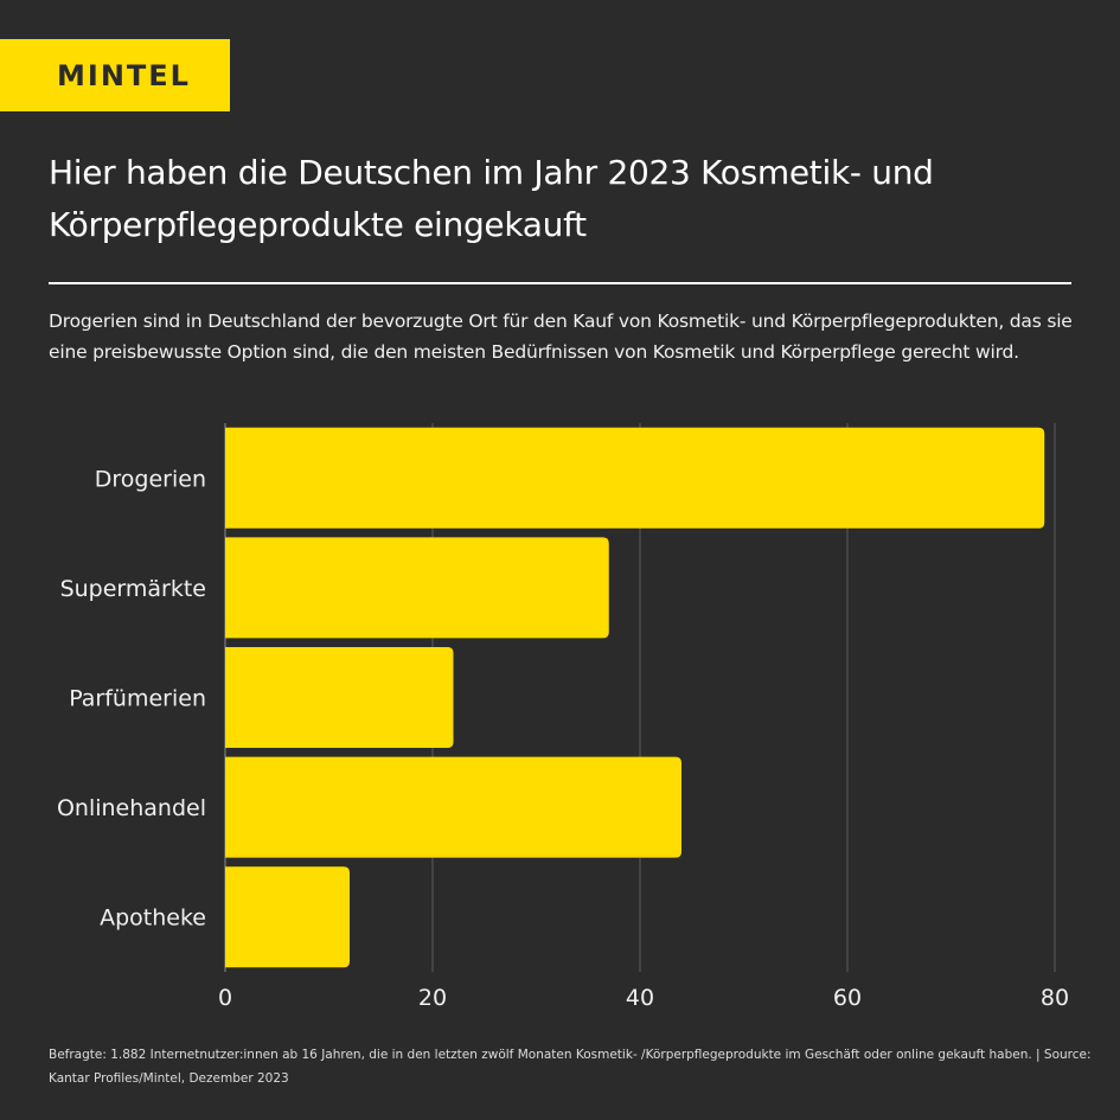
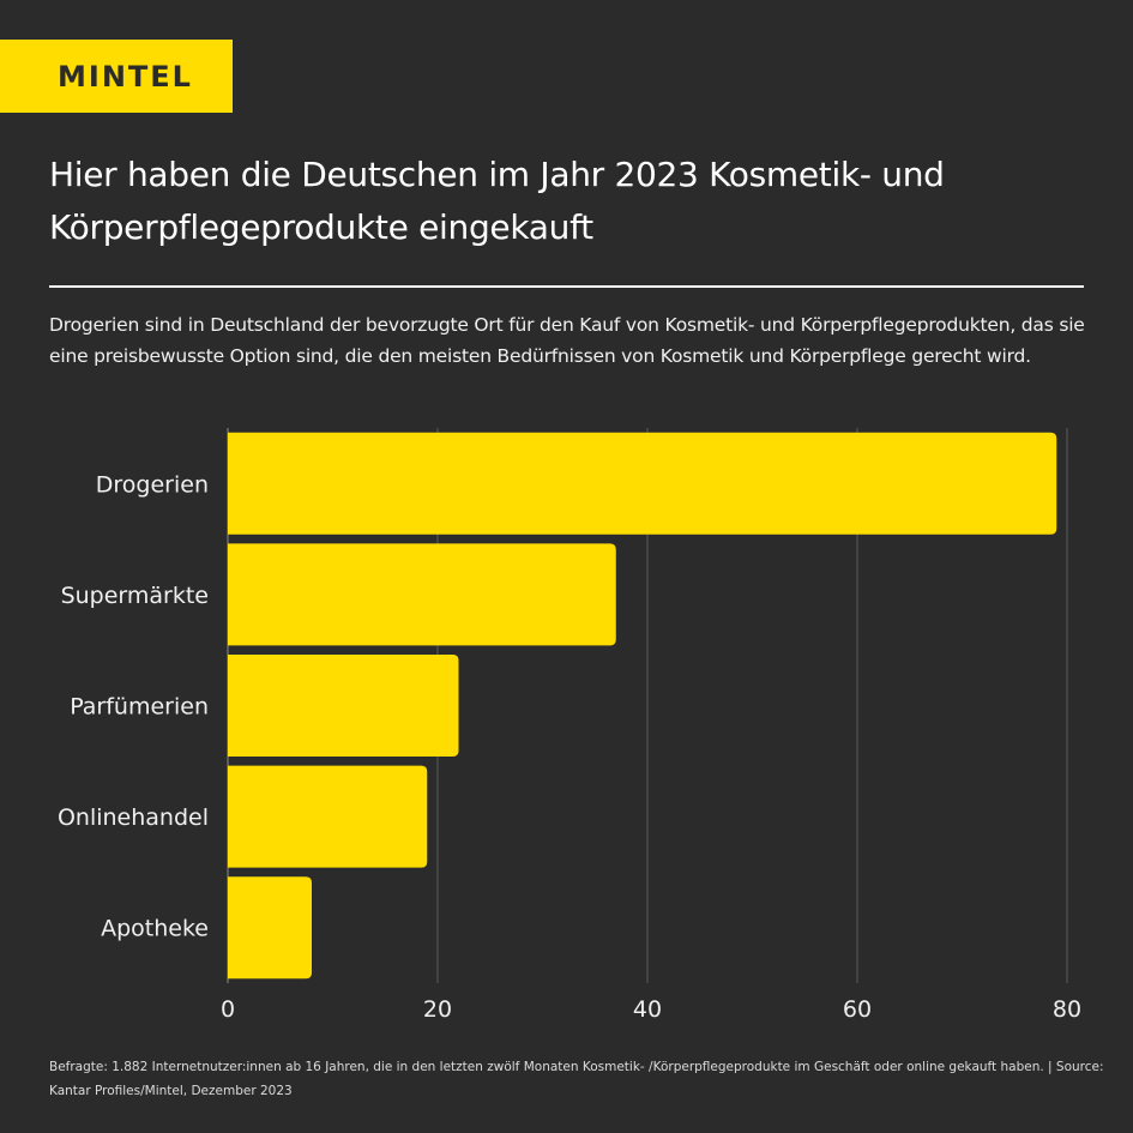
Onlinehandel: 44 -> 19
Apotheke: 12 -> 8
